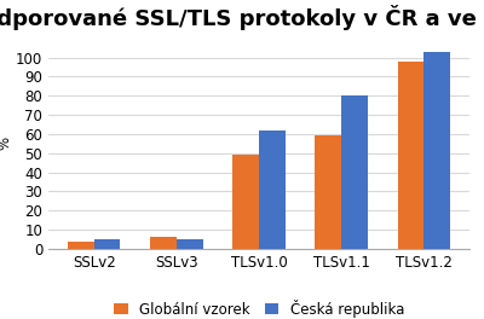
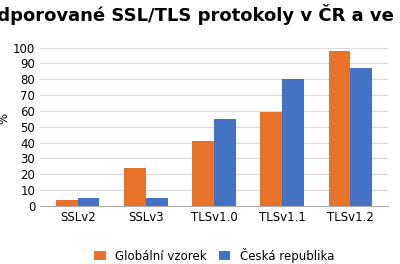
Globální vzorek/SSLv3: 6 -> 24
Globální vzorek/TLSv1.0: 49 -> 41
Česká republika/TLSv1.0: 62 -> 55
Česká republika/TLSv1.2: 103 -> 87
